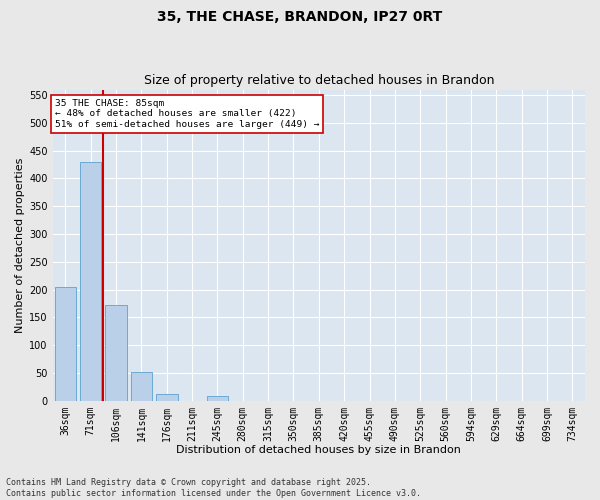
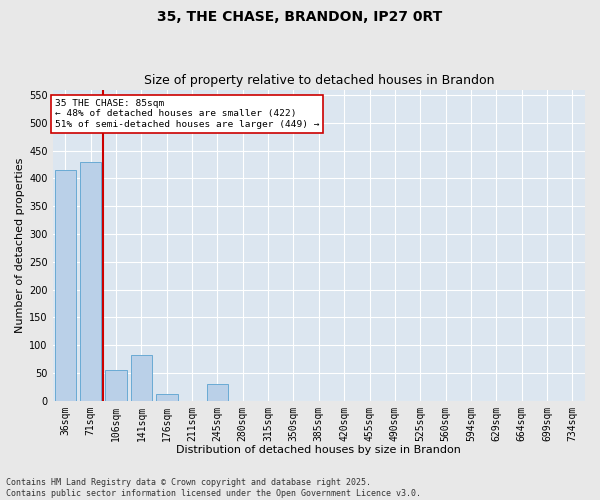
36sqm: 205 -> 416
106sqm: 172 -> 56
141sqm: 52 -> 82
245sqm: 8 -> 30
